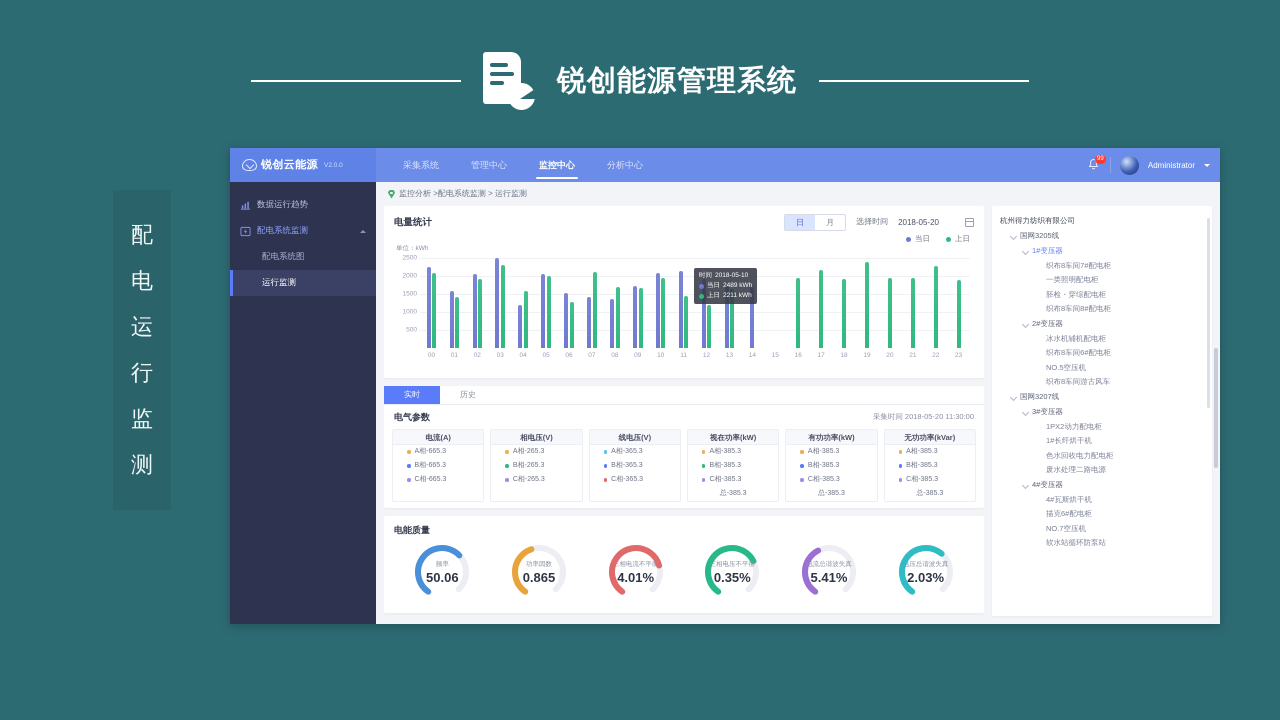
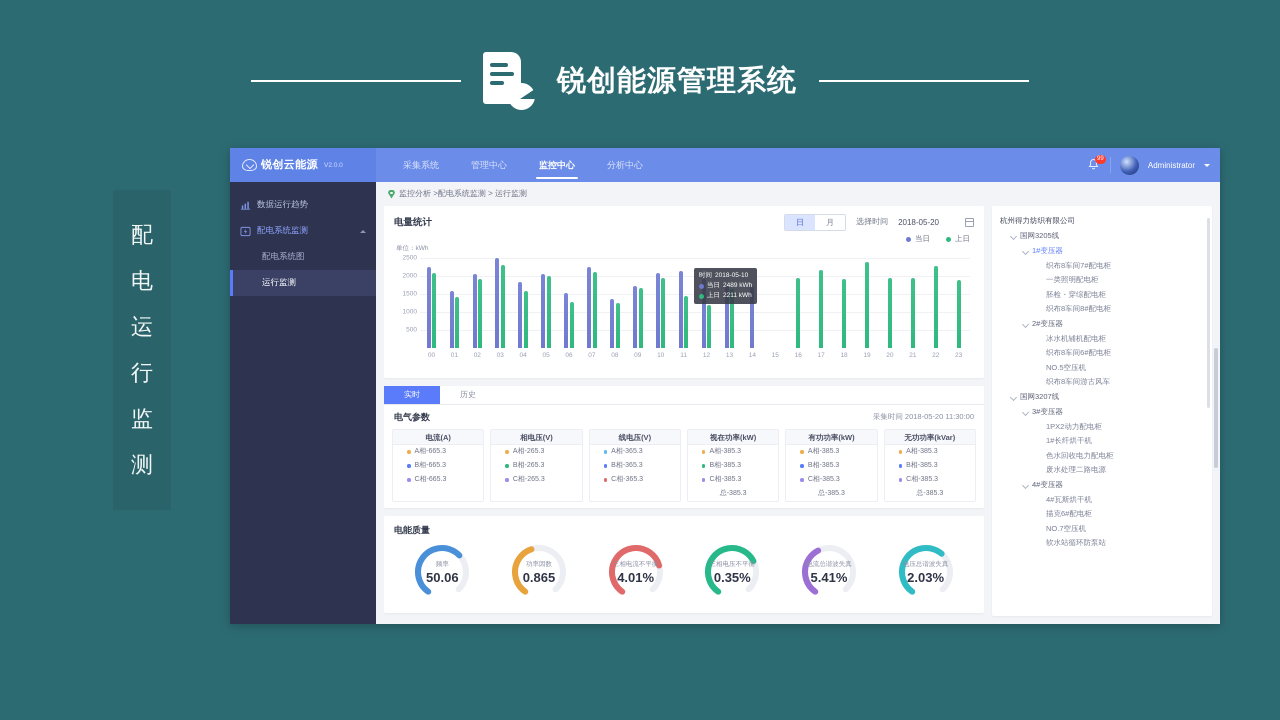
当日/04: 1200 -> 1800
当日/07: 1400 -> 2200
上日/08: 1700 -> 1200
